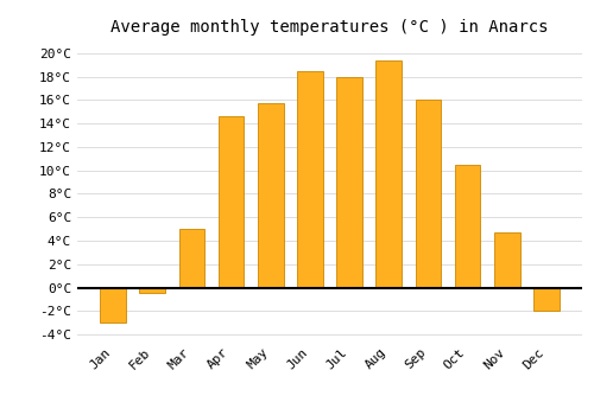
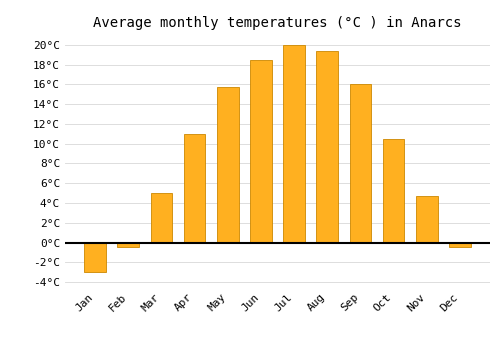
Apr: 14.6°C -> 11.0°C
Jul: 18.0°C -> 20.0°C
Dec: -2.0°C -> -0.5°C
